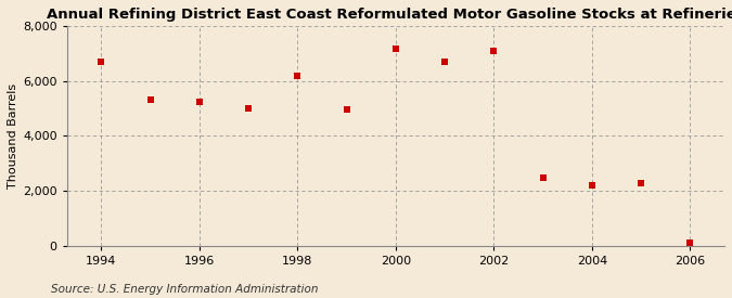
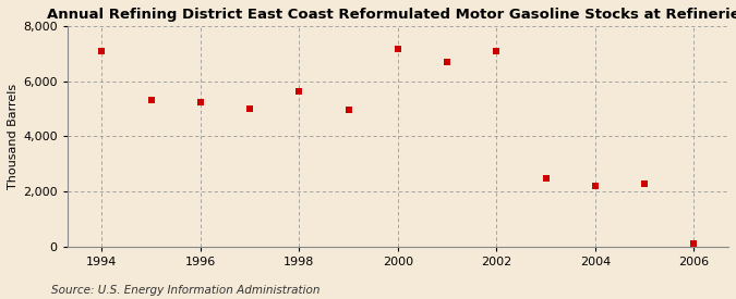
1994: 6,700 -> 7,100
1998: 6,200 -> 5,650
